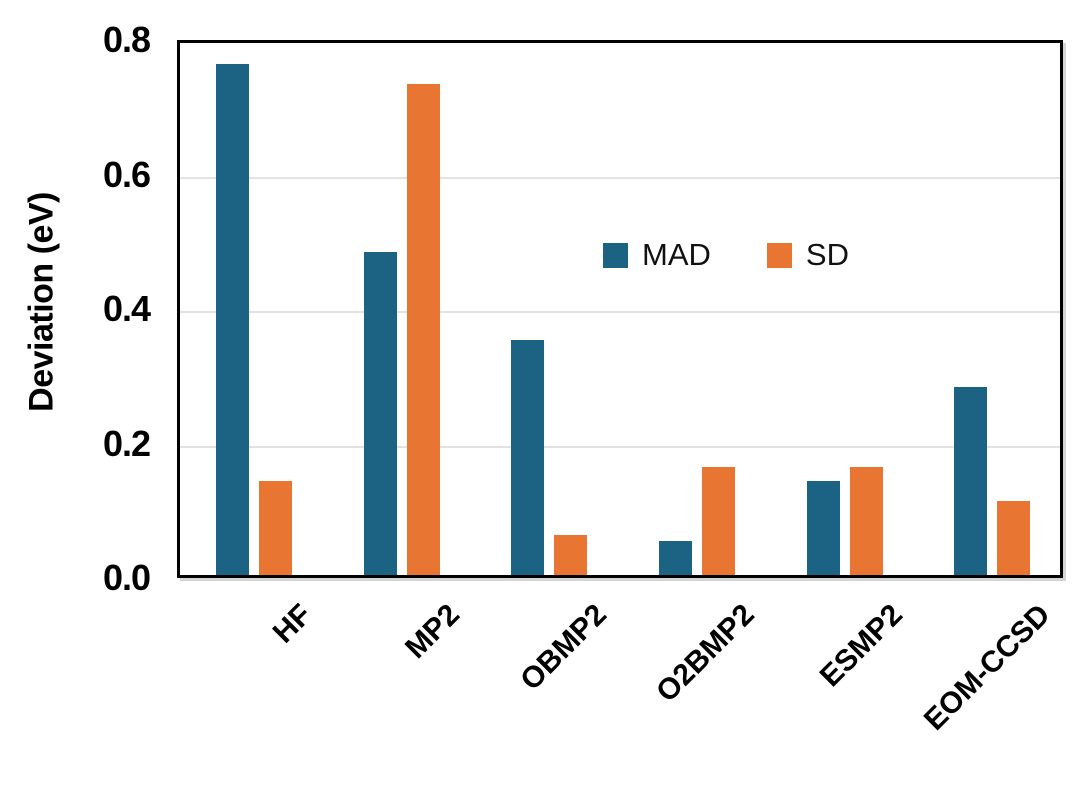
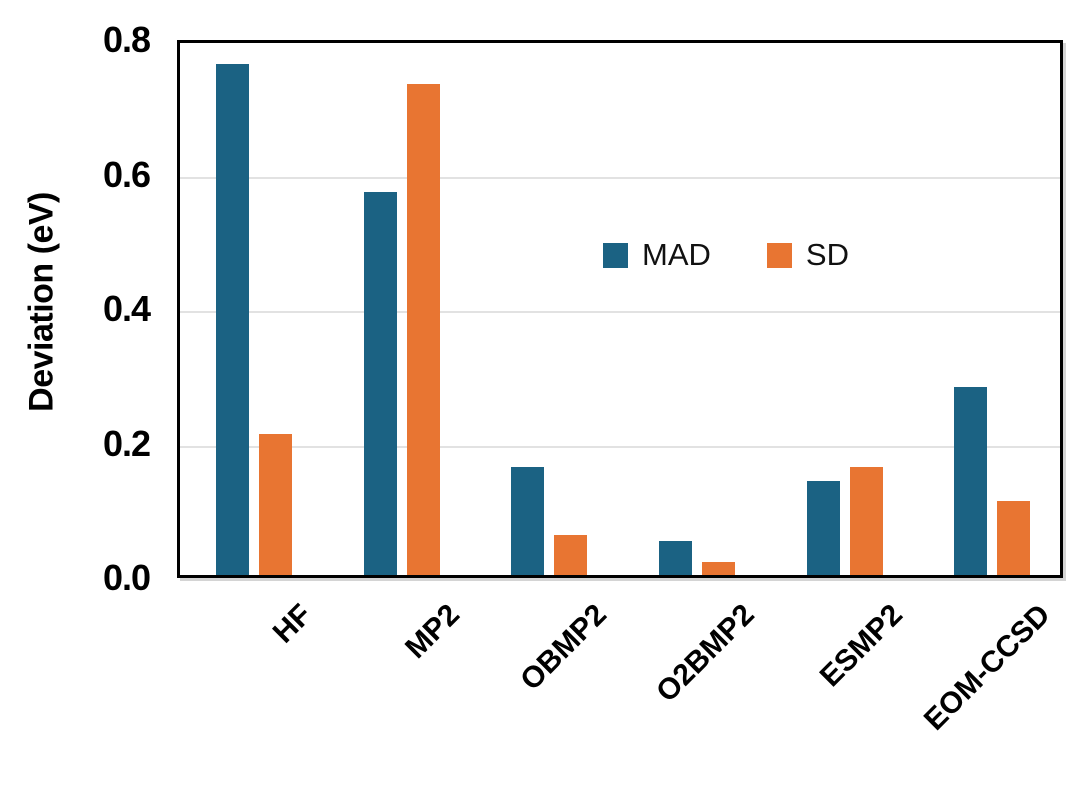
SD/HF: 0.14 -> 0.21
MAD/MP2: 0.48 -> 0.57
MAD/OBMP2: 0.35 -> 0.16
SD/O2BMP2: 0.16 -> 0.02
